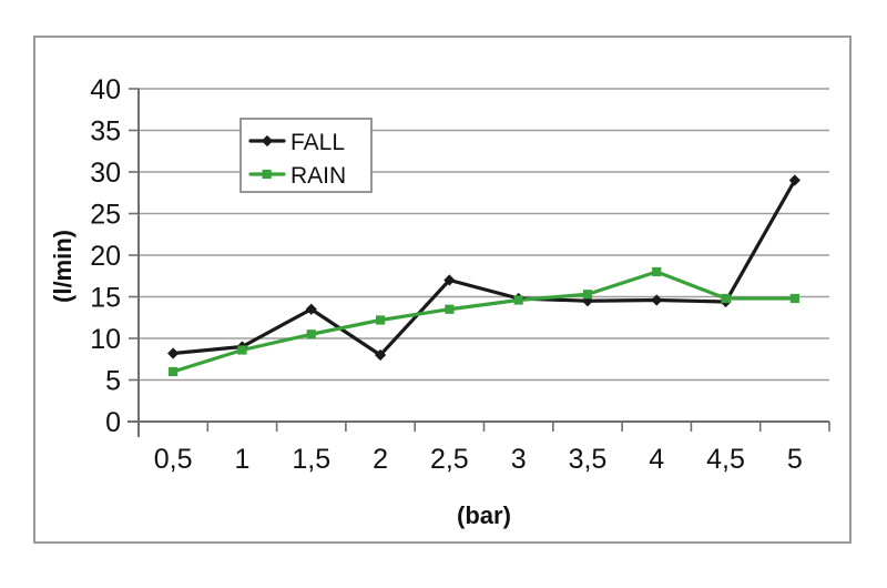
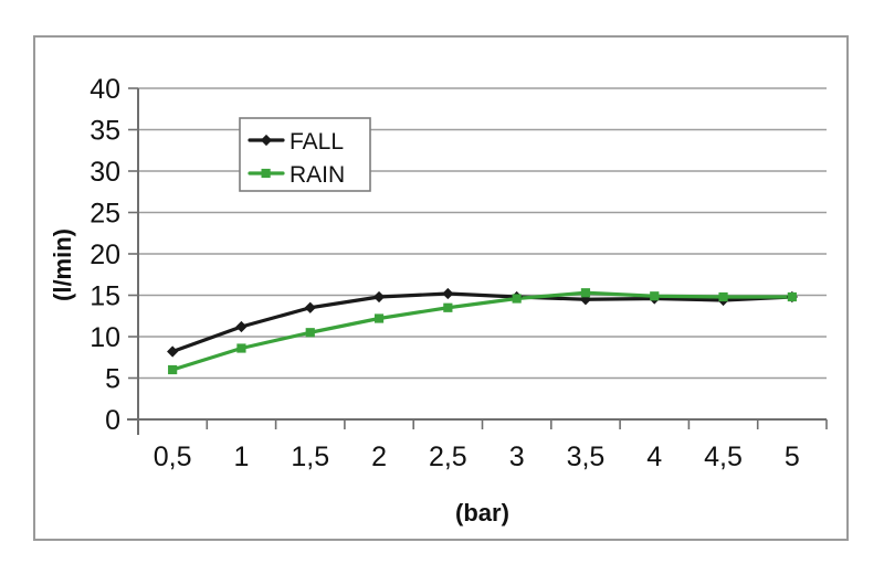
FALL/1: 9 -> 11
FALL/2: 8 -> 15
FALL/2,5: 17 -> 15
RAIN/4: 18 -> 15
FALL/5: 29 -> 15
